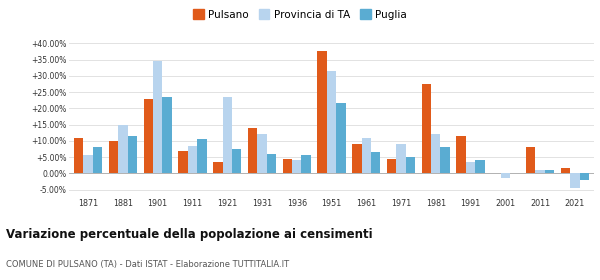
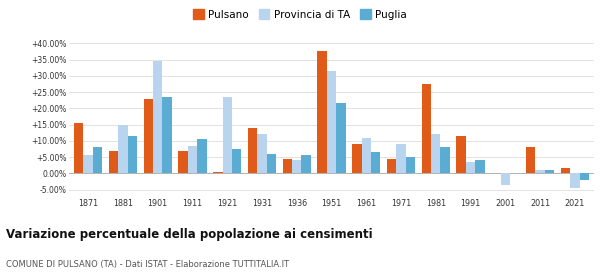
Pulsano/1871: 11.0% -> 15.5%
Pulsano/1881: 10.0% -> 7.0%
Pulsano/1921: 3.5% -> 0.5%
Provincia di TA/2001: -1.5% -> -3.5%
